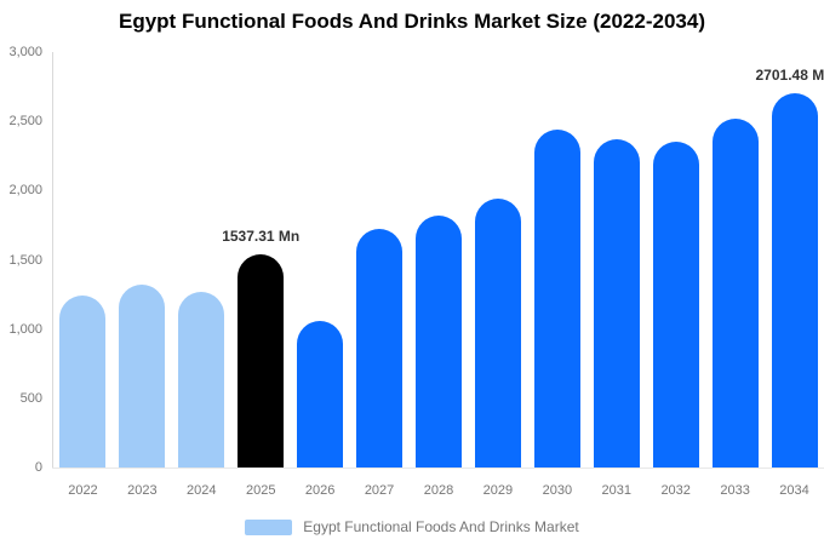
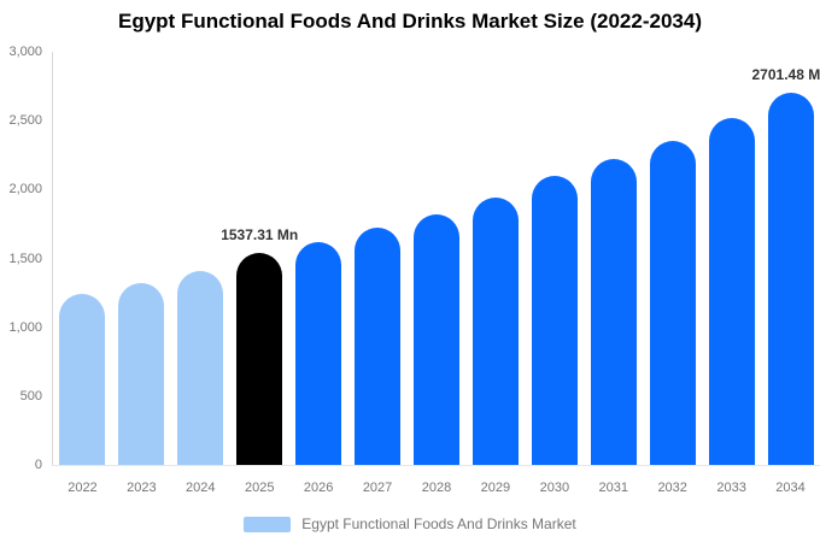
2024: 1270 -> 1410
2026: 1060 -> 1620
2030: 2440 -> 2100
2031: 2370 -> 2220
